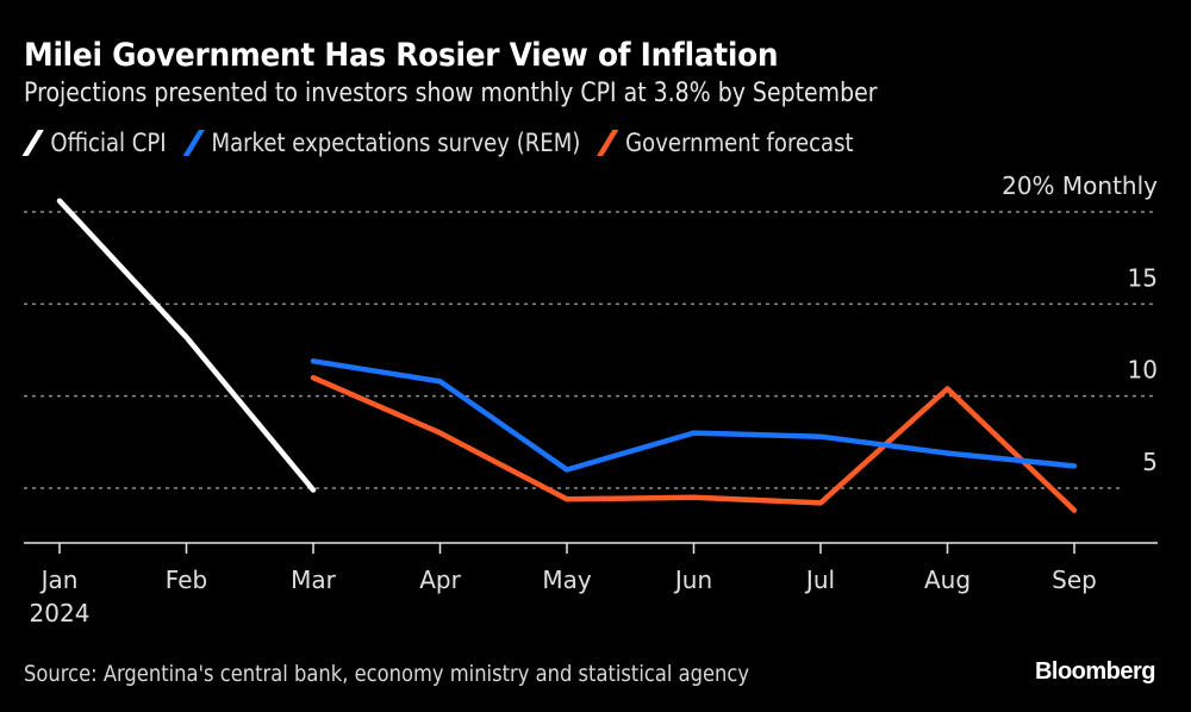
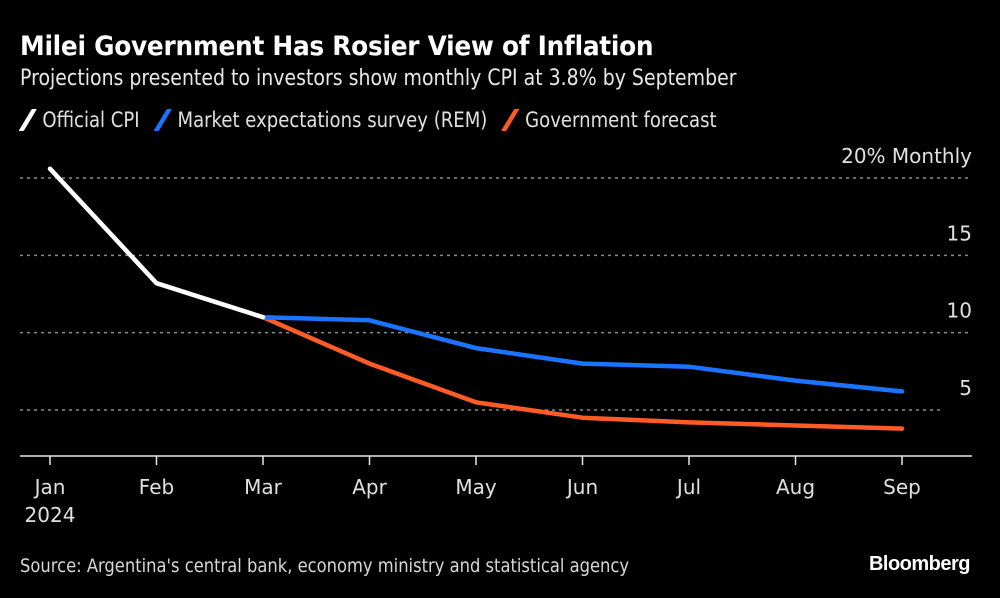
Official CPI/Mar: 4.9 -> 11.0
Market expectations survey (REM)/Mar: 11.9 -> 11.0
Market expectations survey (REM)/May: 6.0 -> 9.0
Government forecast/May: 4.4 -> 5.5
Government forecast/Aug: 10.4 -> 4.0
